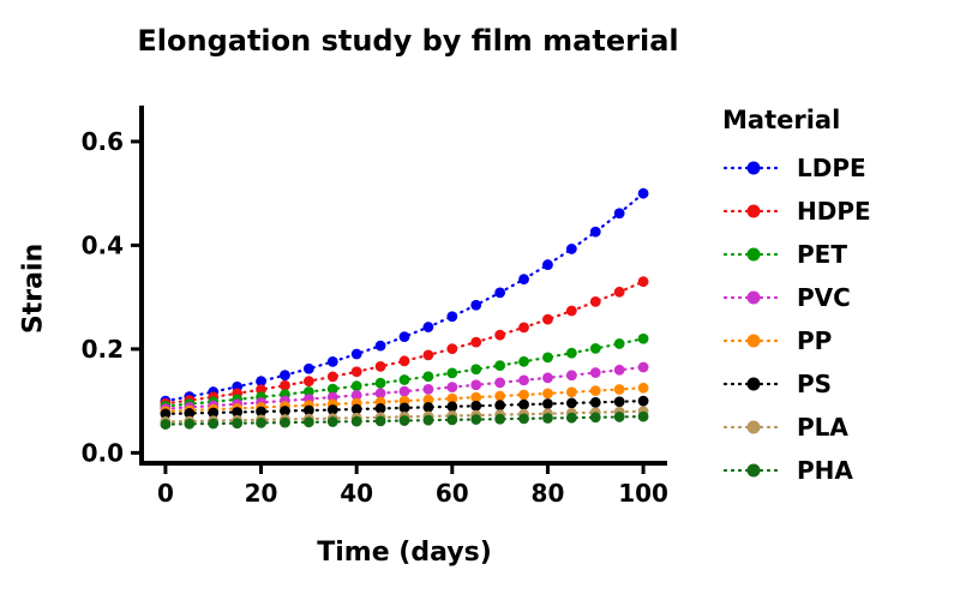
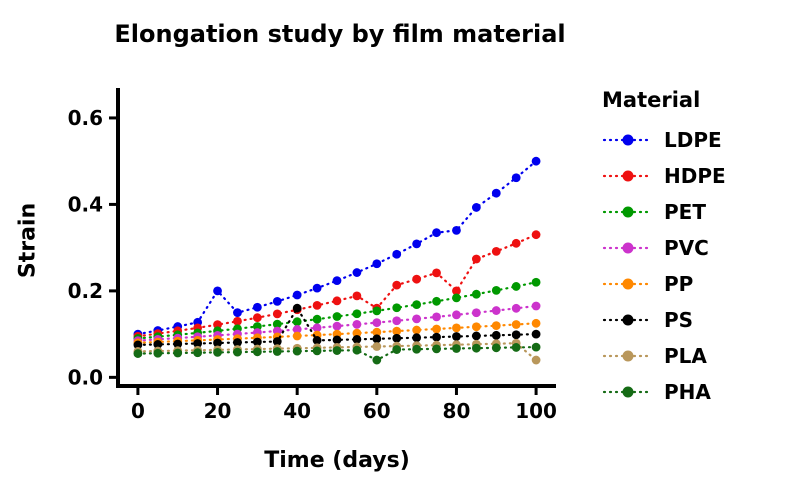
LDPE/20: 0.14 -> 0.20
PS/40: 0.08 -> 0.16
HDPE/60: 0.20 -> 0.16
PHA/60: 0.06 -> 0.04
LDPE/80: 0.36 -> 0.34
HDPE/80: 0.26 -> 0.20
PLA/100: 0.08 -> 0.04
